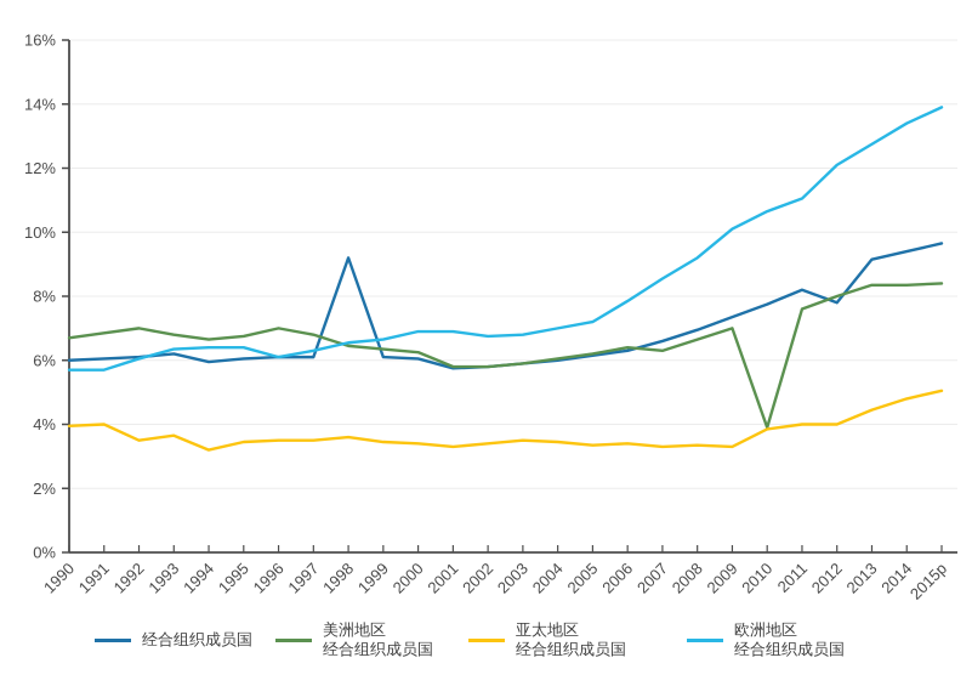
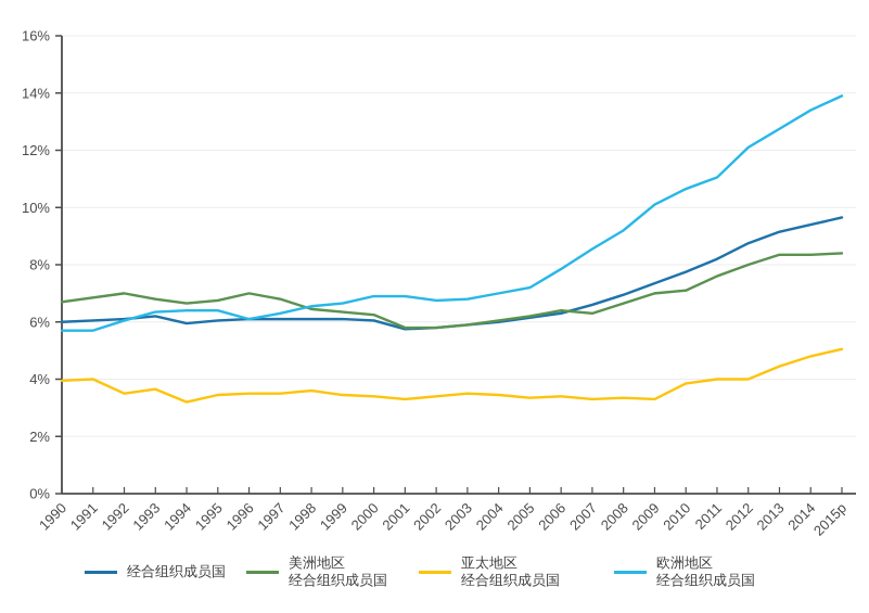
经合组织成员国/1998: 9.2% -> 6.1%
美洲地区经合组织成员国/2010: 3.9% -> 7.1%
经合组织成员国/2012: 7.8% -> 8.8%
